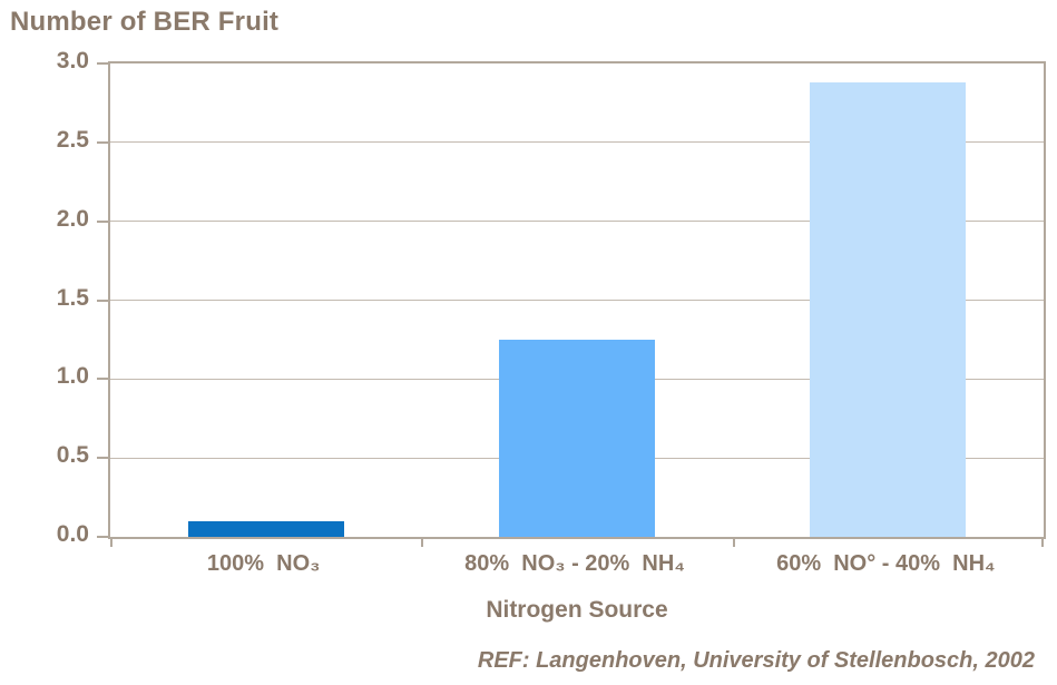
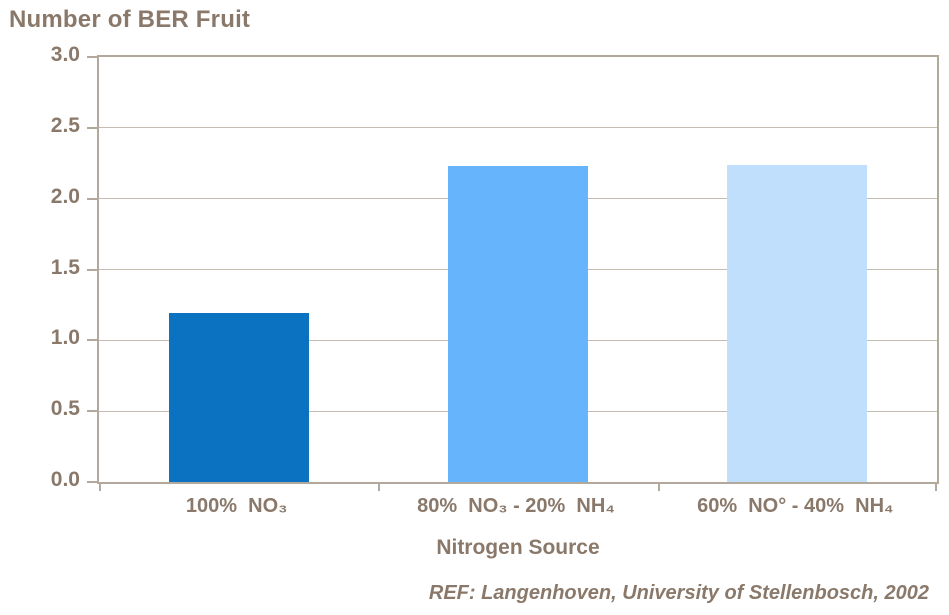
100% NO₃: 0.10 -> 1.19
80% NO₃ - 20% NH₄: 1.25 -> 2.23
60% NO° - 40% NH₄: 2.88 -> 2.24
